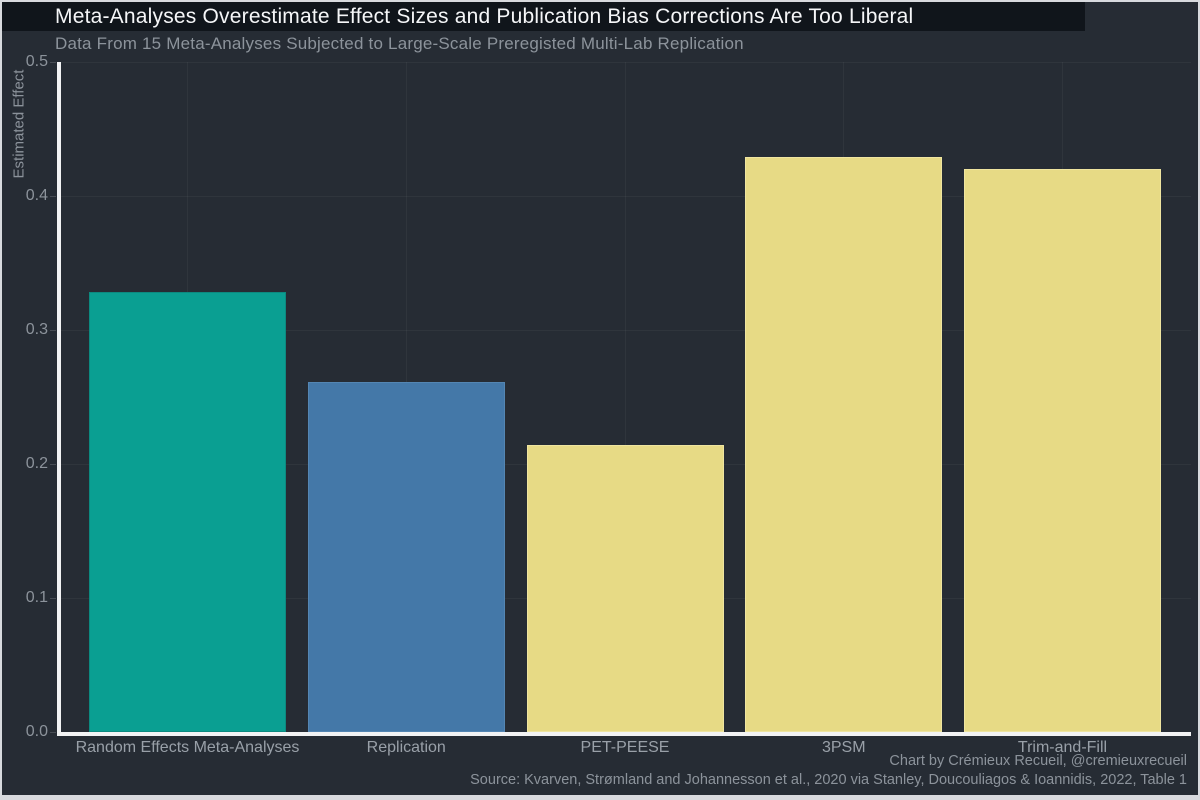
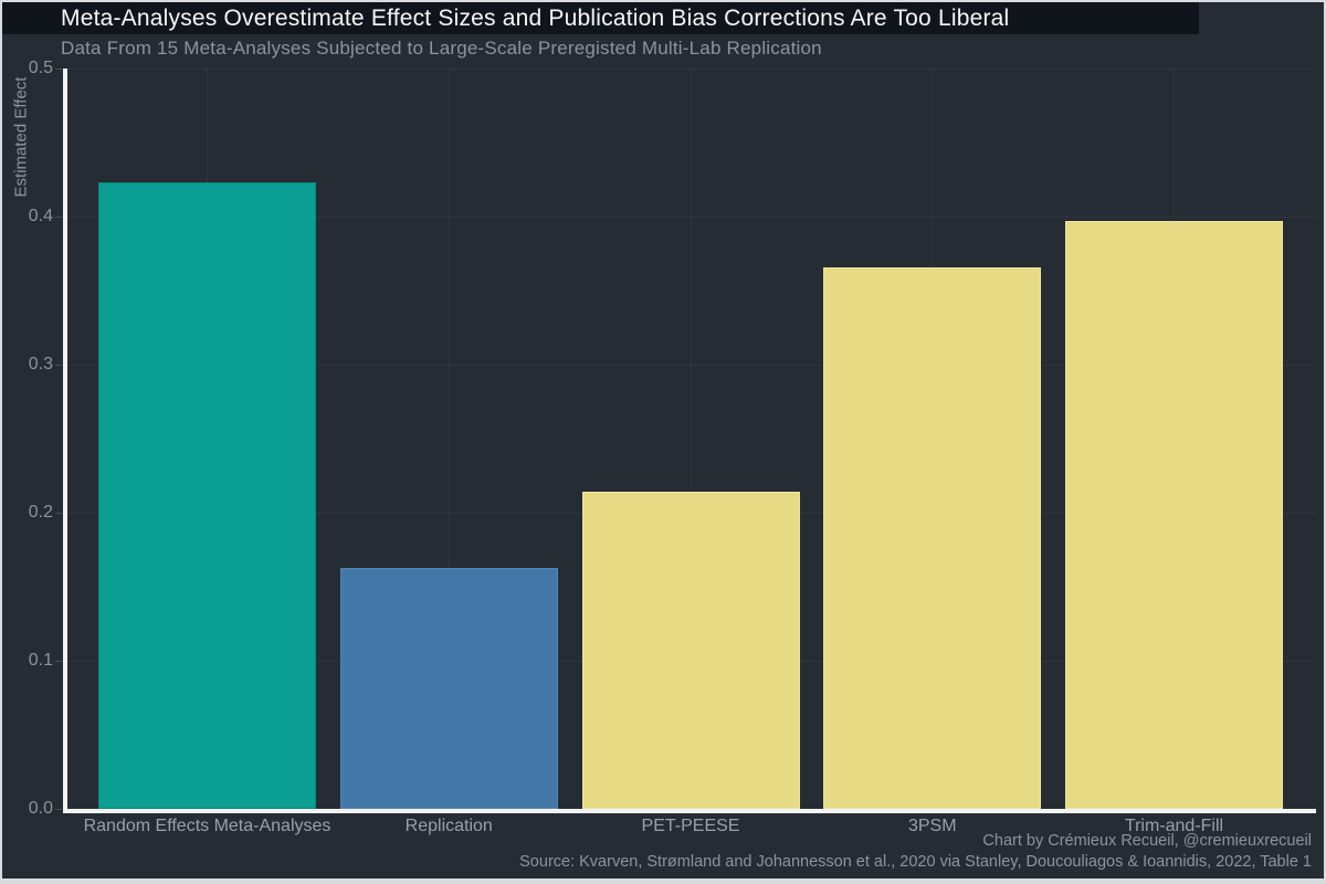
Random Effects Meta-Analyses: 0.328 -> 0.423
Replication: 0.261 -> 0.163
3PSM: 0.429 -> 0.366
Trim-and-Fill: 0.420 -> 0.397
